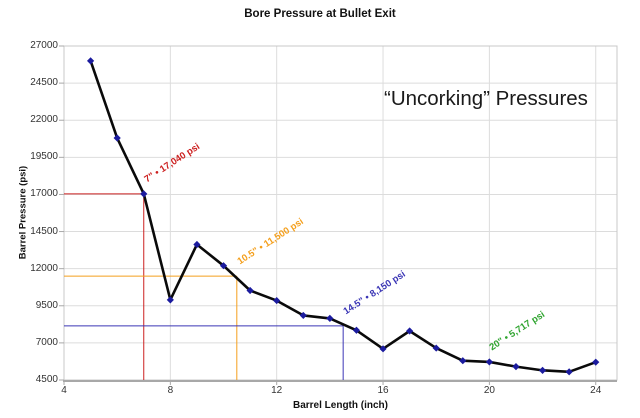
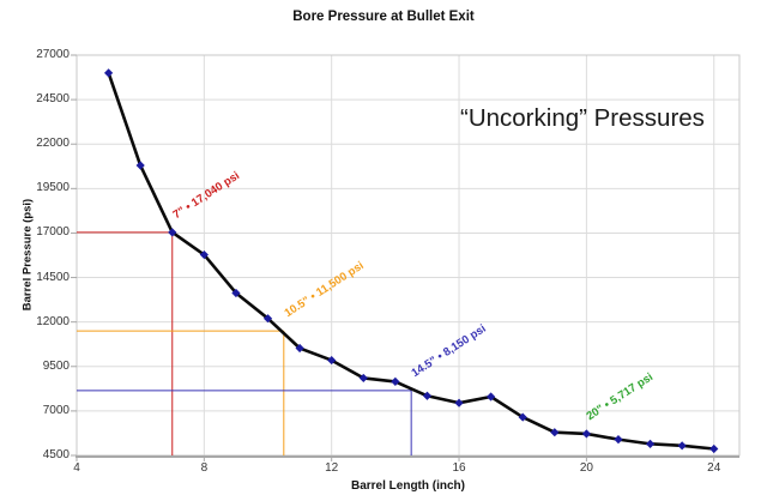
8: 9900 -> 15800
16: 6600 -> 7400
24: 5700 -> 4900
